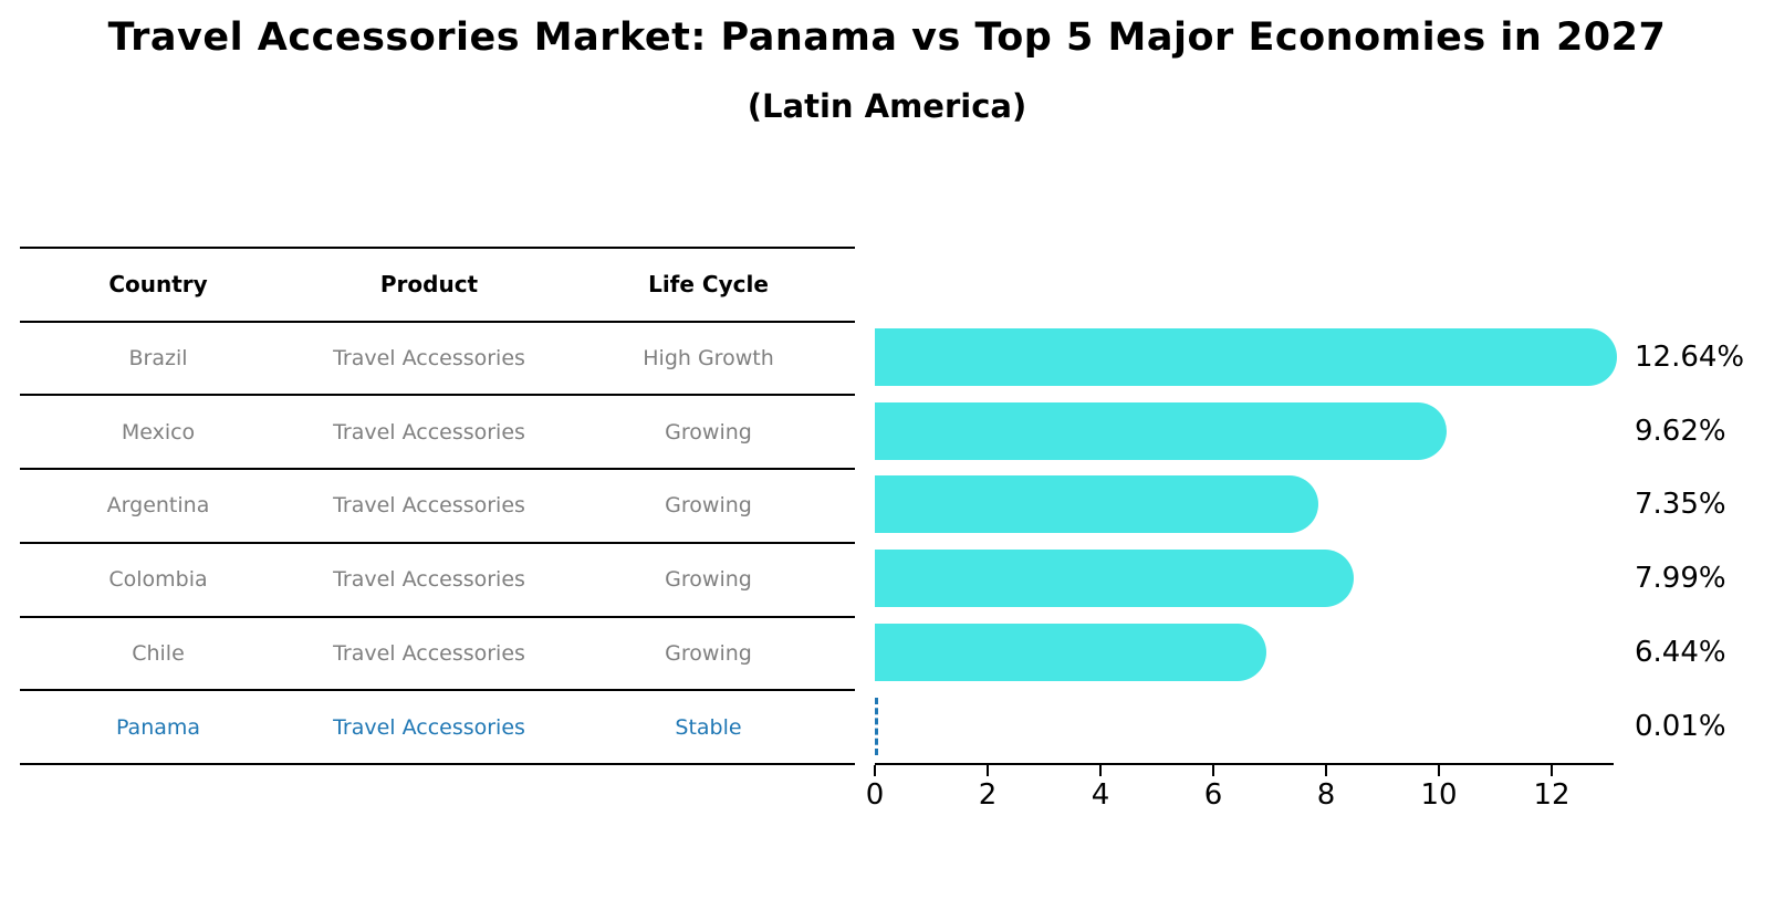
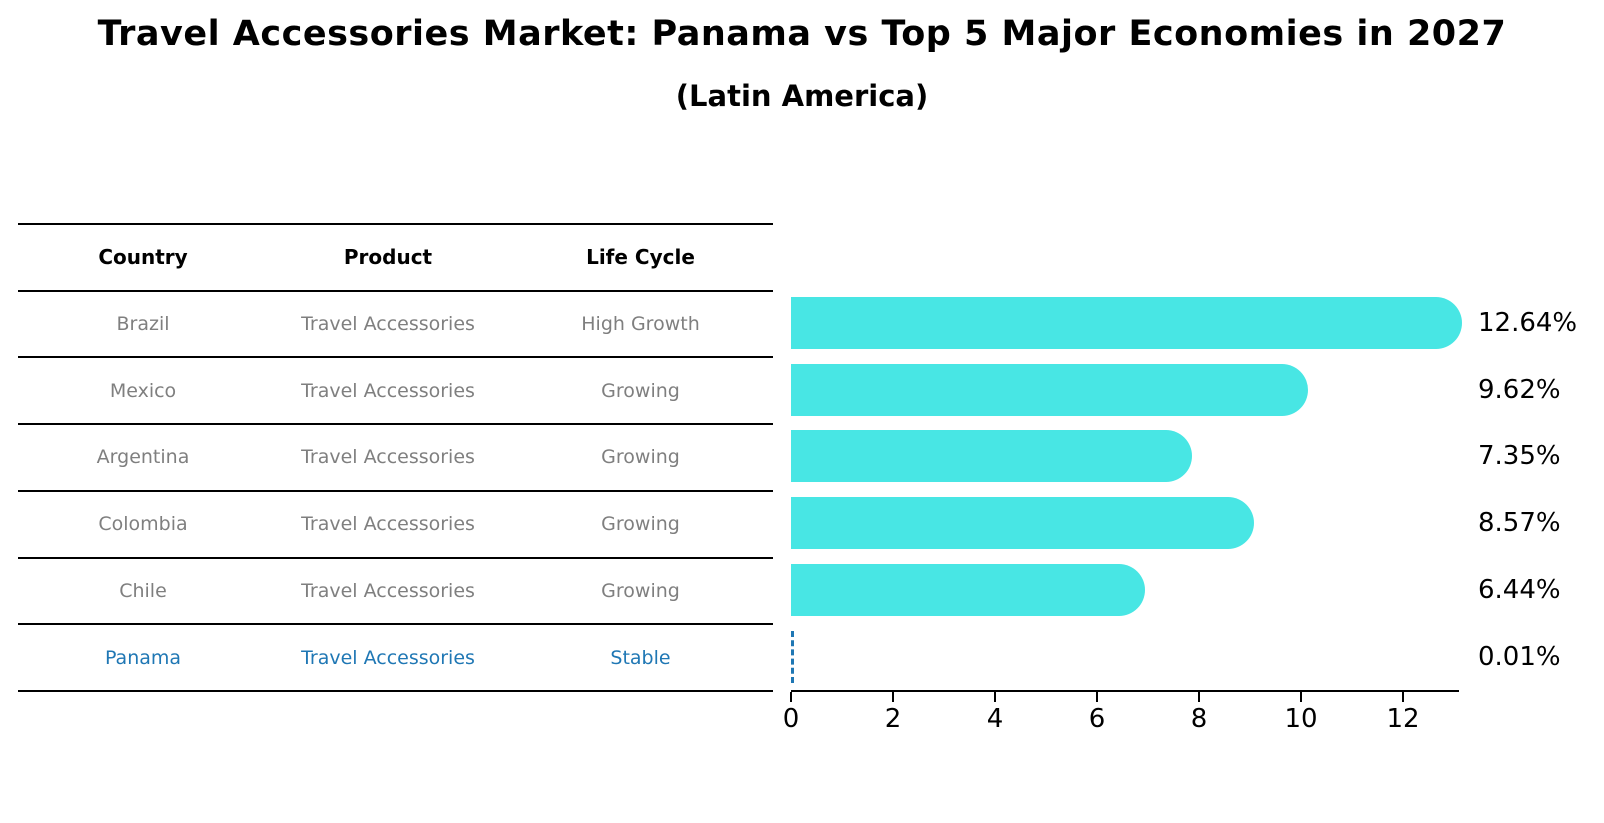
Colombia: 7.99% -> 8.57%
